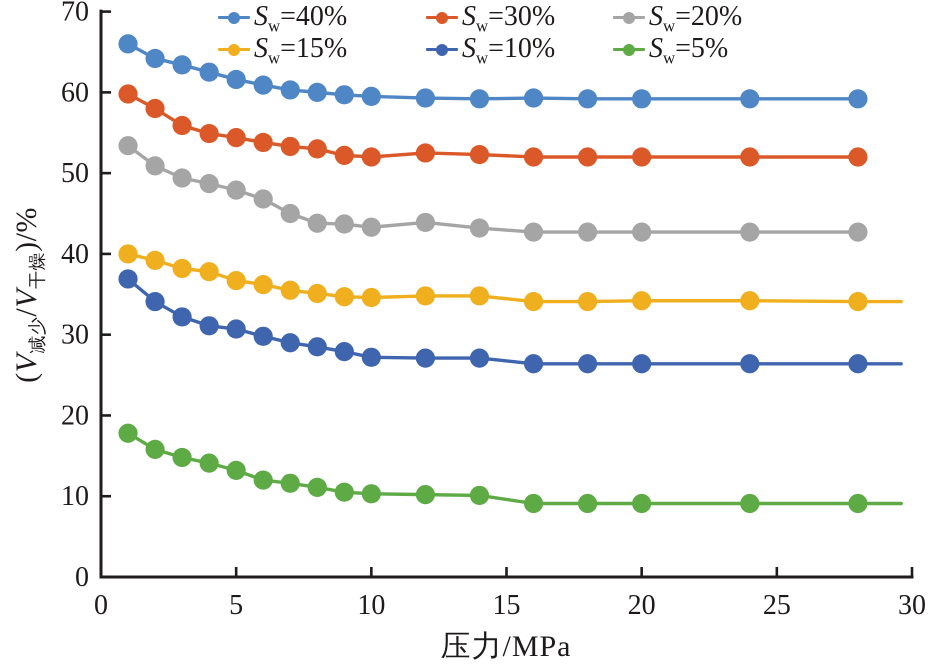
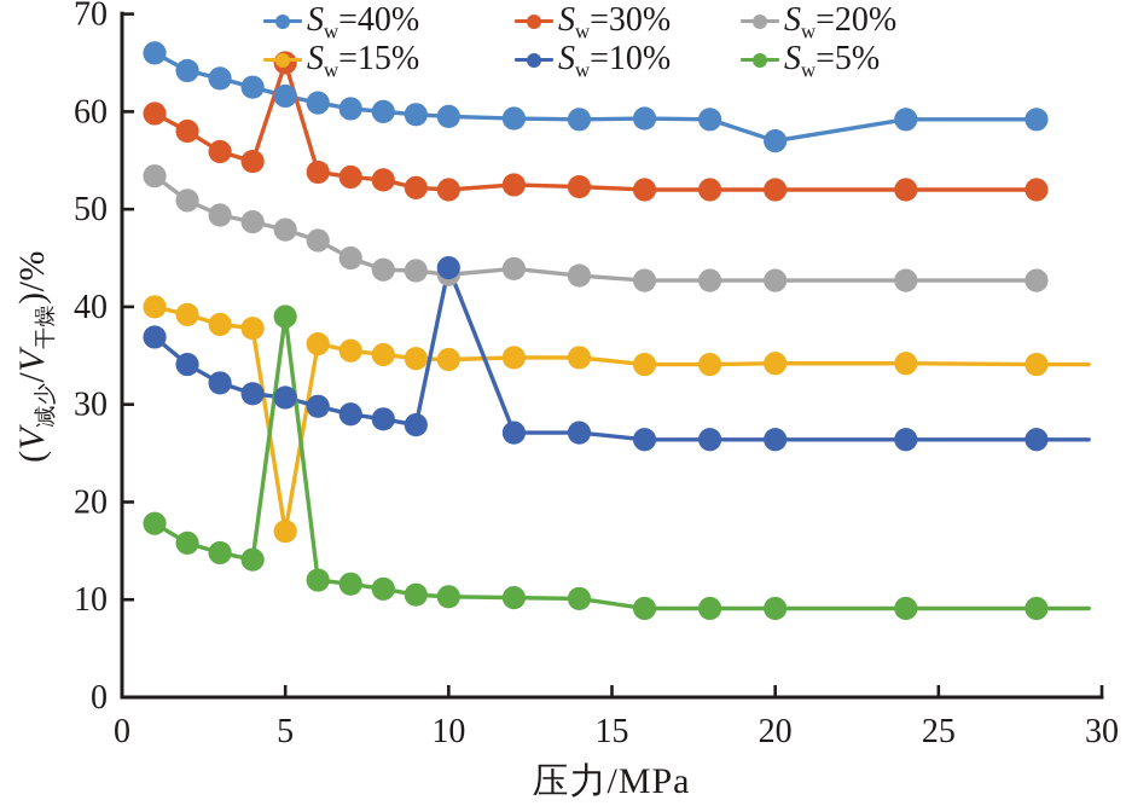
Sw=30%/5: 54 -> 65
Sw=15%/5: 37 -> 17
Sw=5%/5: 13 -> 39
Sw=10%/10: 27 -> 44
Sw=40%/20: 59 -> 57
